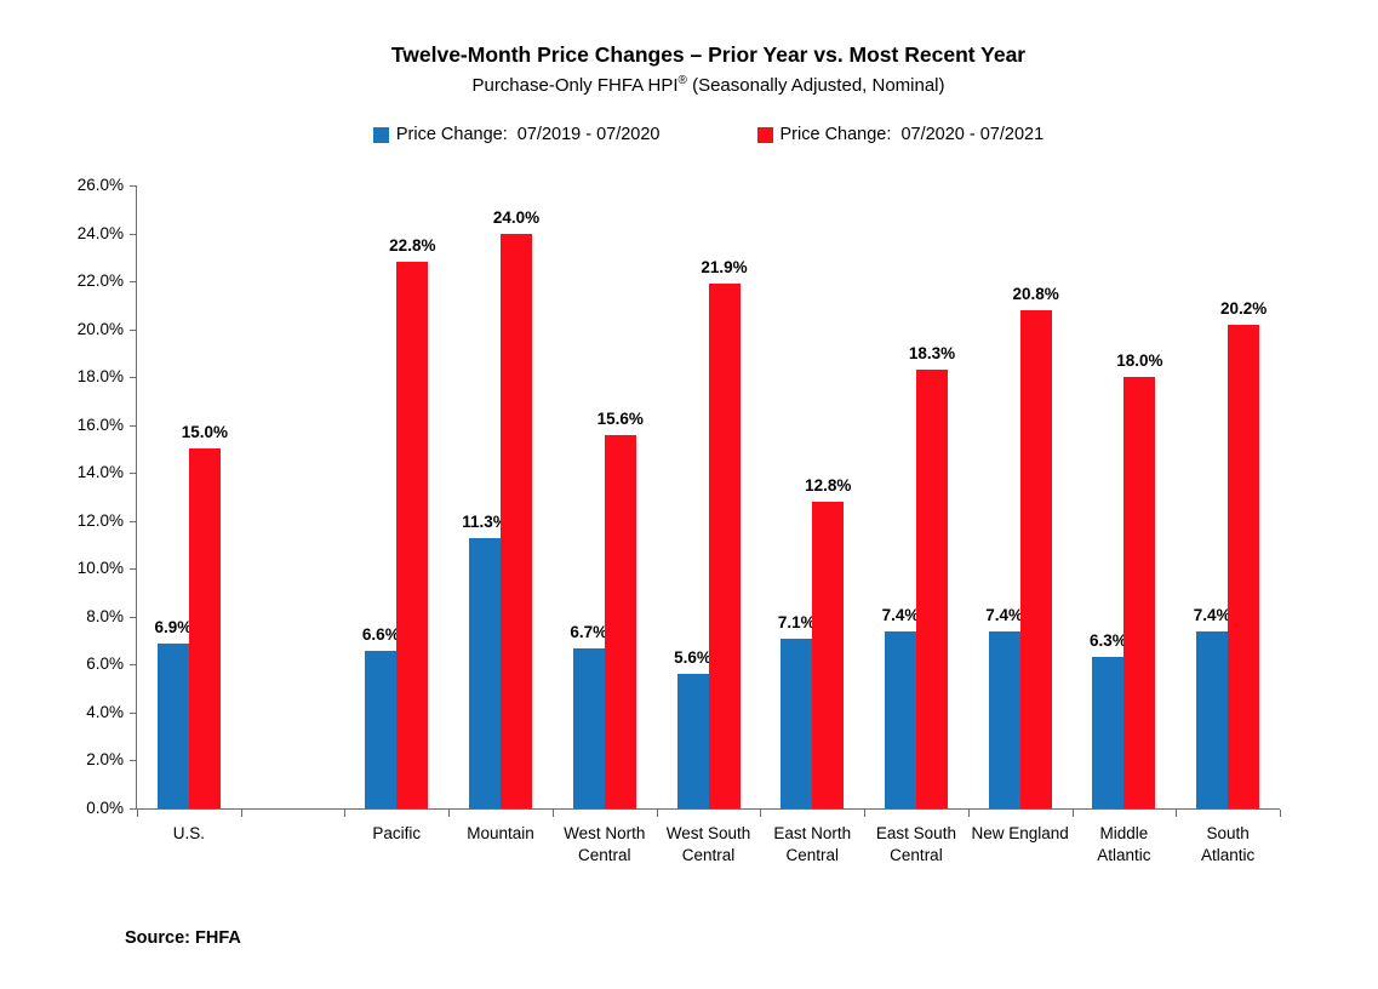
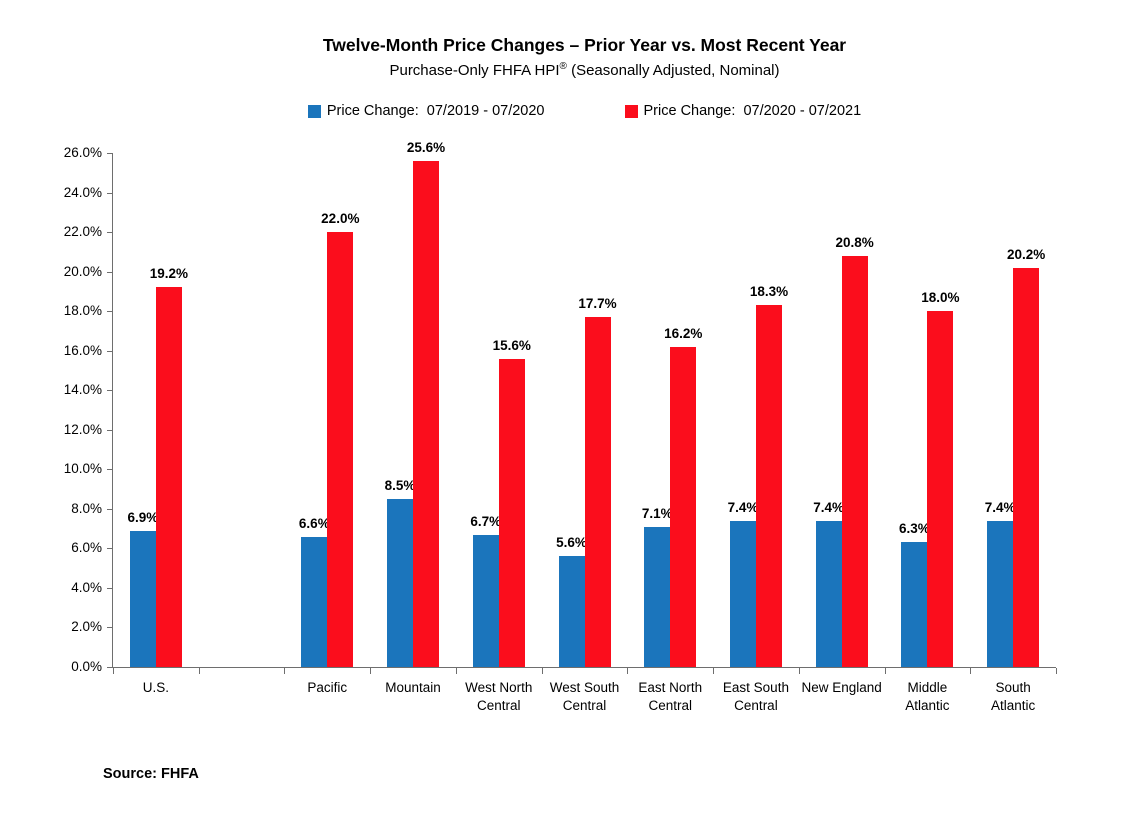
Price Change: 07/2020 - 07/2021/U.S.: 15.0% -> 19.2%
Price Change: 07/2020 - 07/2021/Pacific: 22.8% -> 22.0%
Price Change: 07/2019 - 07/2020/Mountain: 11.3% -> 8.5%
Price Change: 07/2020 - 07/2021/Mountain: 24.0% -> 25.6%
Price Change: 07/2020 - 07/2021/West South Central: 21.9% -> 17.7%
Price Change: 07/2020 - 07/2021/East North Central: 12.8% -> 16.2%
